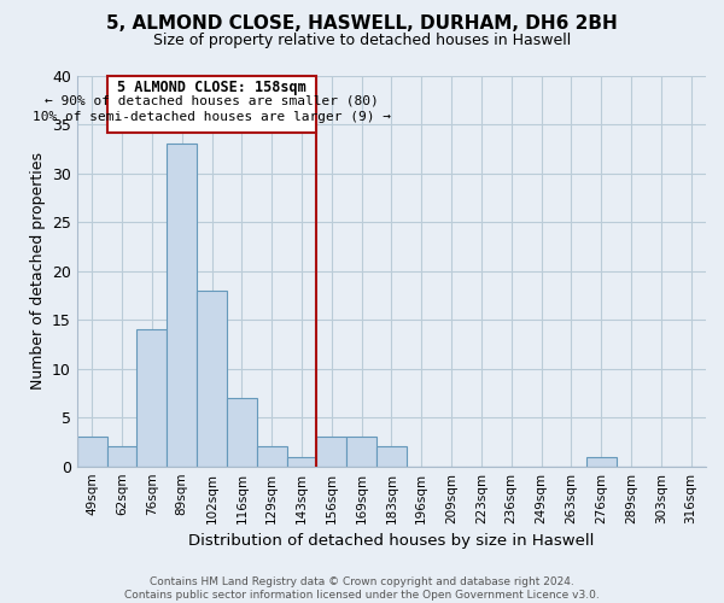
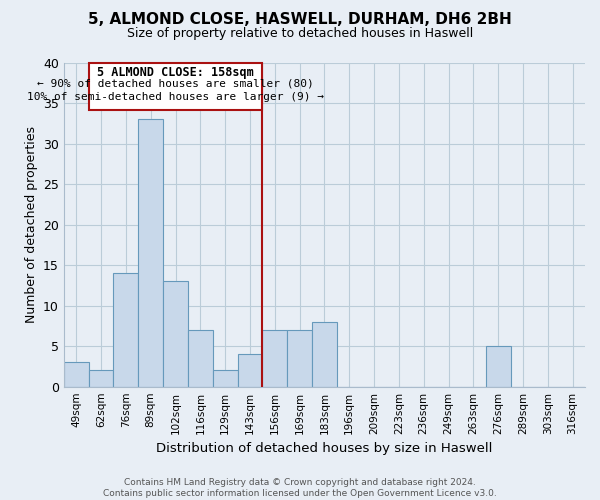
102sqm: 18 -> 13
143sqm: 1 -> 4
156sqm: 3 -> 7
169sqm: 3 -> 7
183sqm: 2 -> 8
276sqm: 1 -> 5
